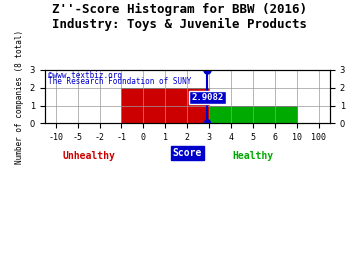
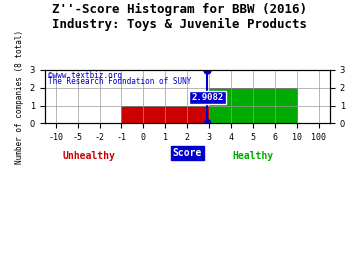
1: 2 -> 1
5: 1 -> 2
